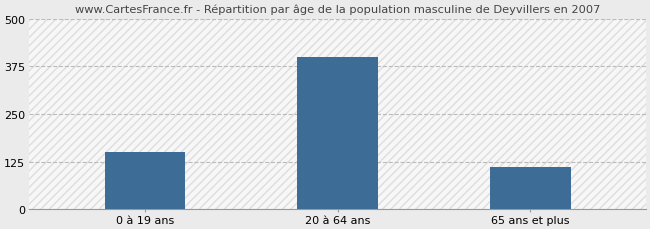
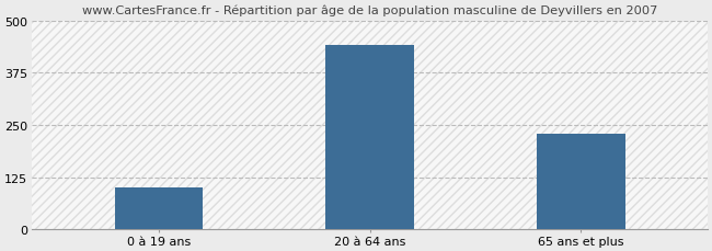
0 à 19 ans: 150 -> 100
20 à 64 ans: 400 -> 440
65 ans et plus: 110 -> 230
